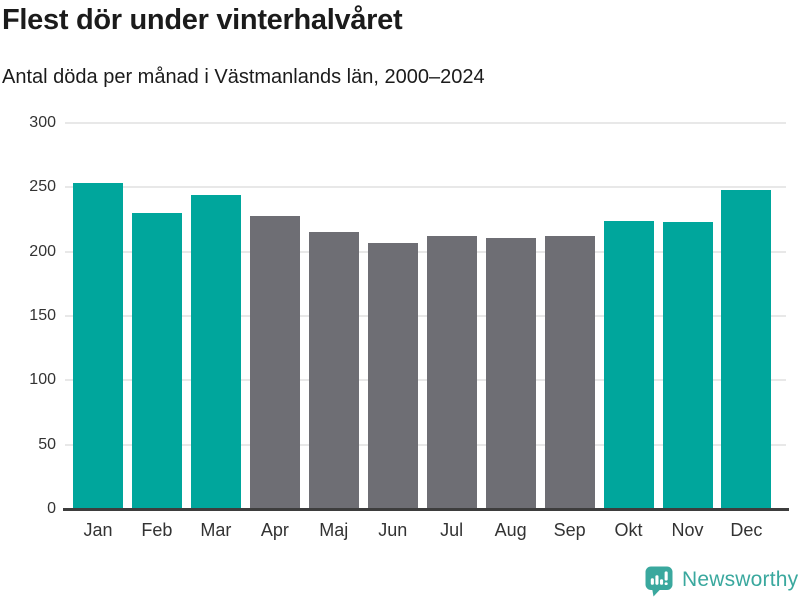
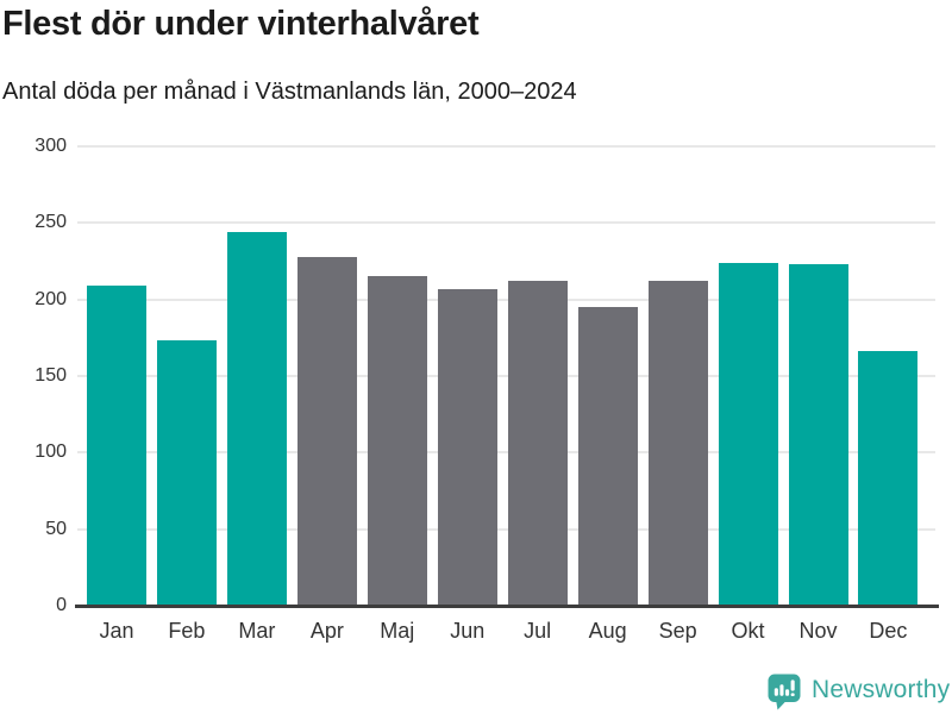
Jan: 253 -> 209
Feb: 230 -> 173
Aug: 211 -> 195
Dec: 248 -> 166
